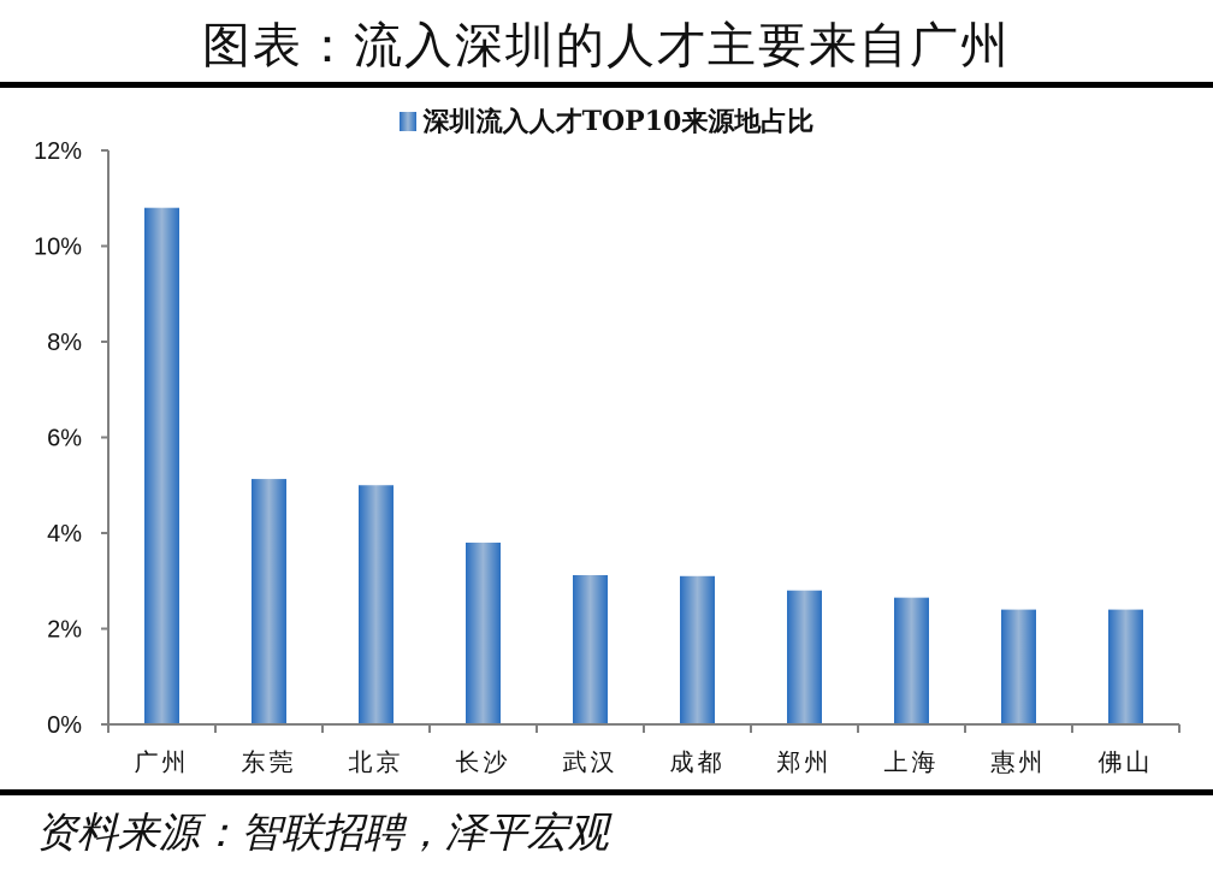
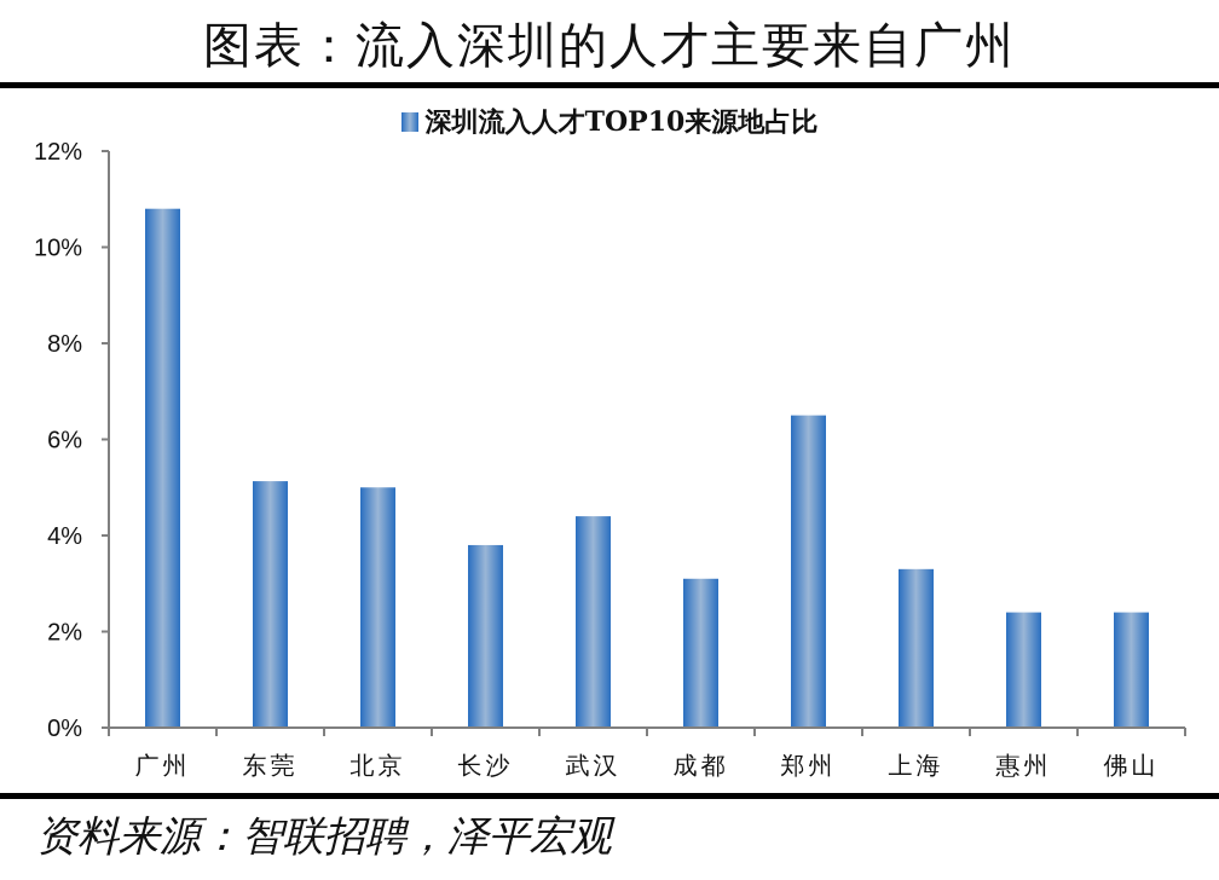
武汉: 3.1% -> 4.4%
郑州: 2.8% -> 6.5%
上海: 2.6% -> 3.3%
